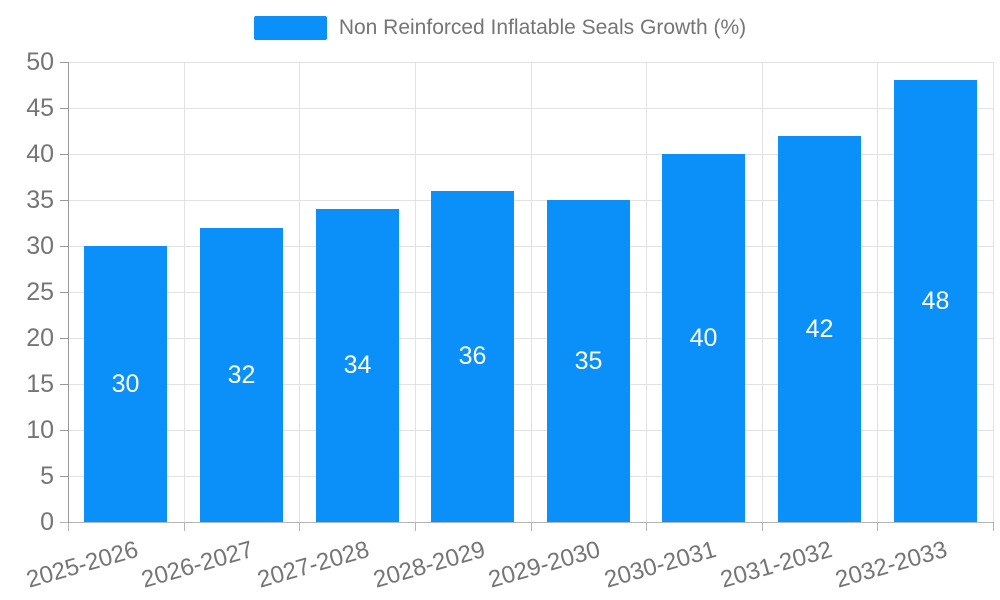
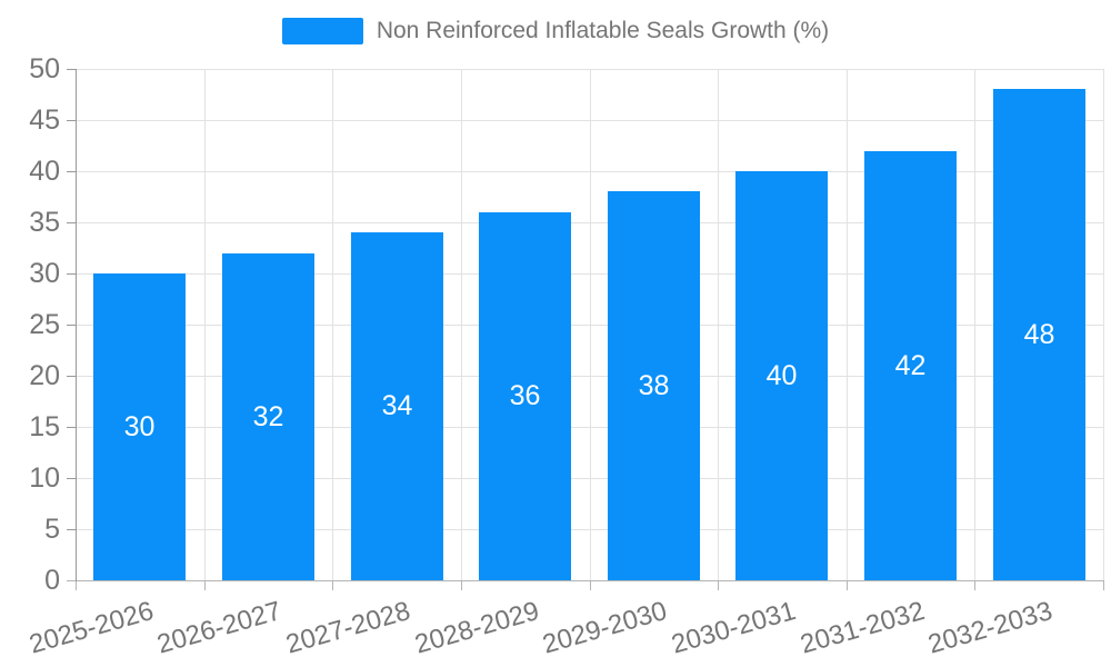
2029-2030: 35 -> 38
